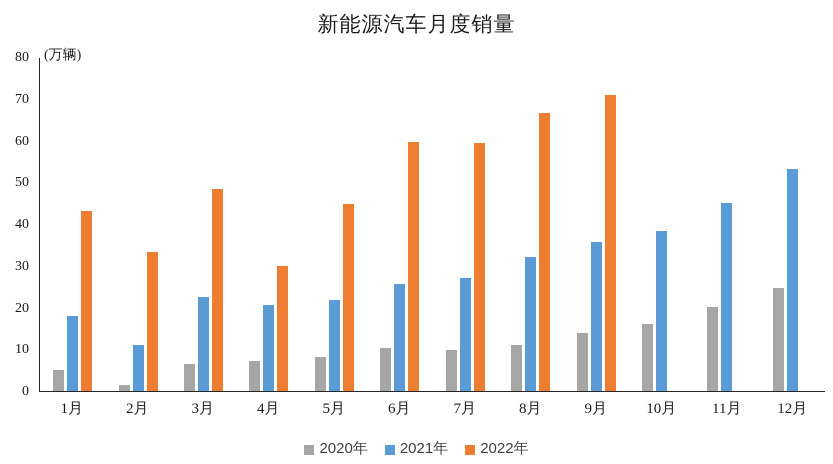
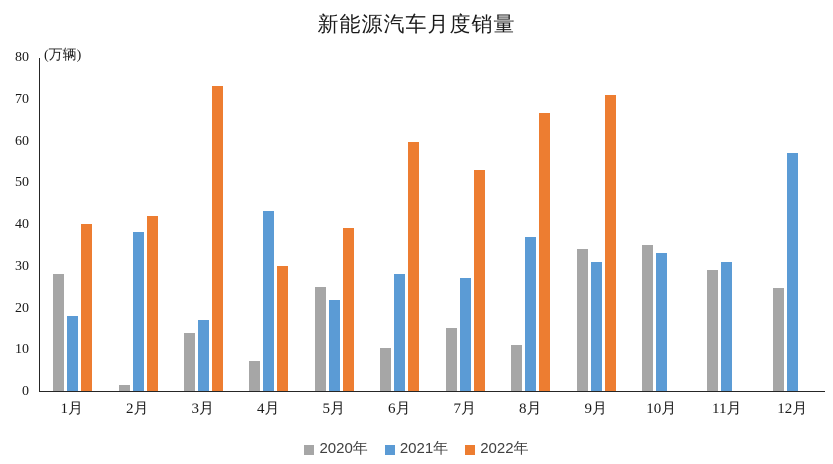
2020年/1月: 5 -> 28
2022年/1月: 43 -> 40
2021年/2月: 11 -> 38
2022年/2月: 33 -> 42
2020年/3月: 6 -> 14
2021年/3月: 23 -> 17
2022年/3月: 48 -> 73
2021年/4月: 21 -> 43
2020年/5月: 8 -> 25
2022年/5月: 45 -> 39
2021年/6月: 26 -> 28
2020年/7月: 10 -> 15
2022年/7月: 59 -> 53
2021年/8月: 32 -> 37
2020年/9月: 14 -> 34
2021年/9月: 36 -> 31
2020年/10月: 16 -> 35
2021年/10月: 38 -> 33
2020年/11月: 20 -> 29
2021年/11月: 45 -> 31
2021年/12月: 53 -> 57
